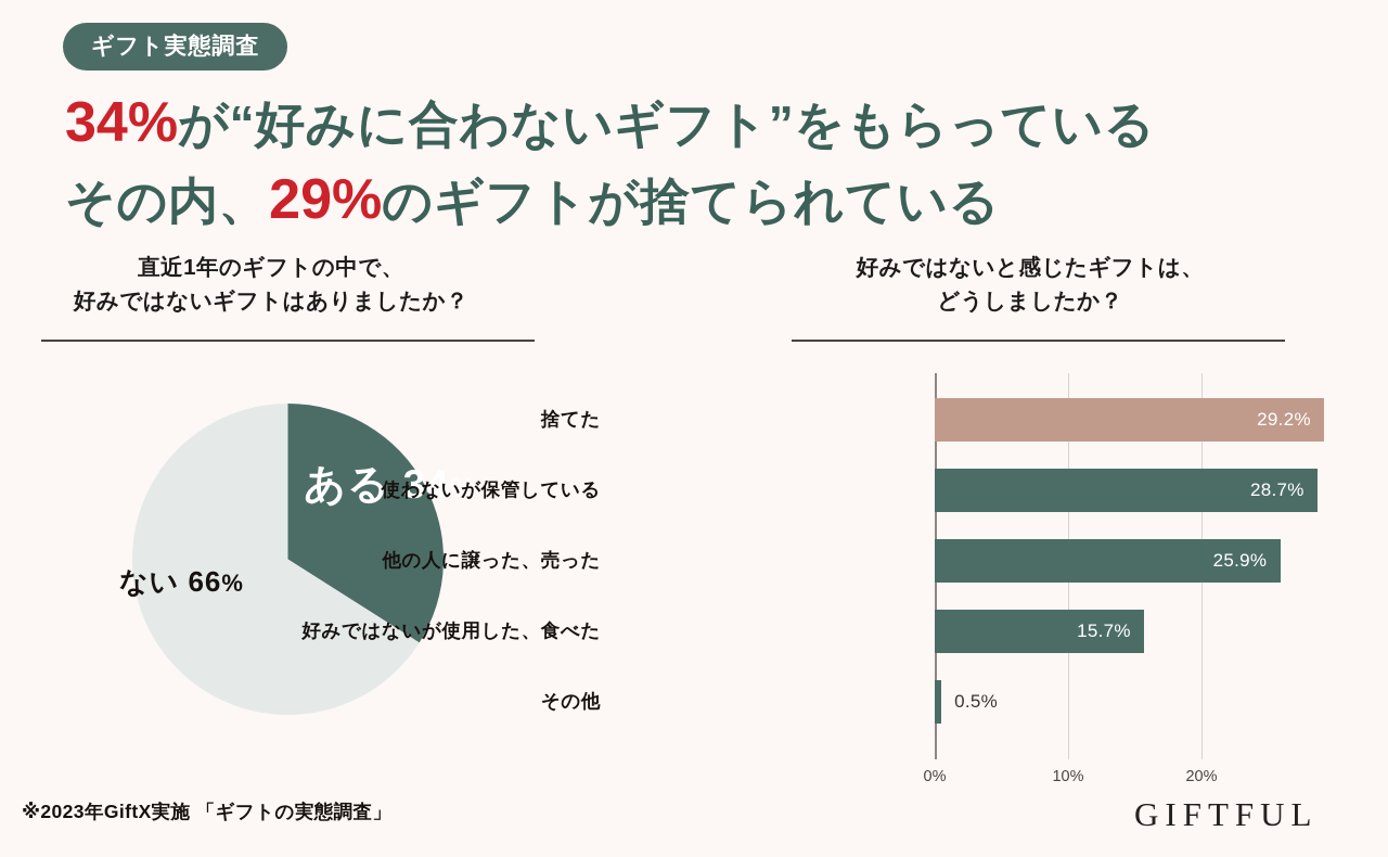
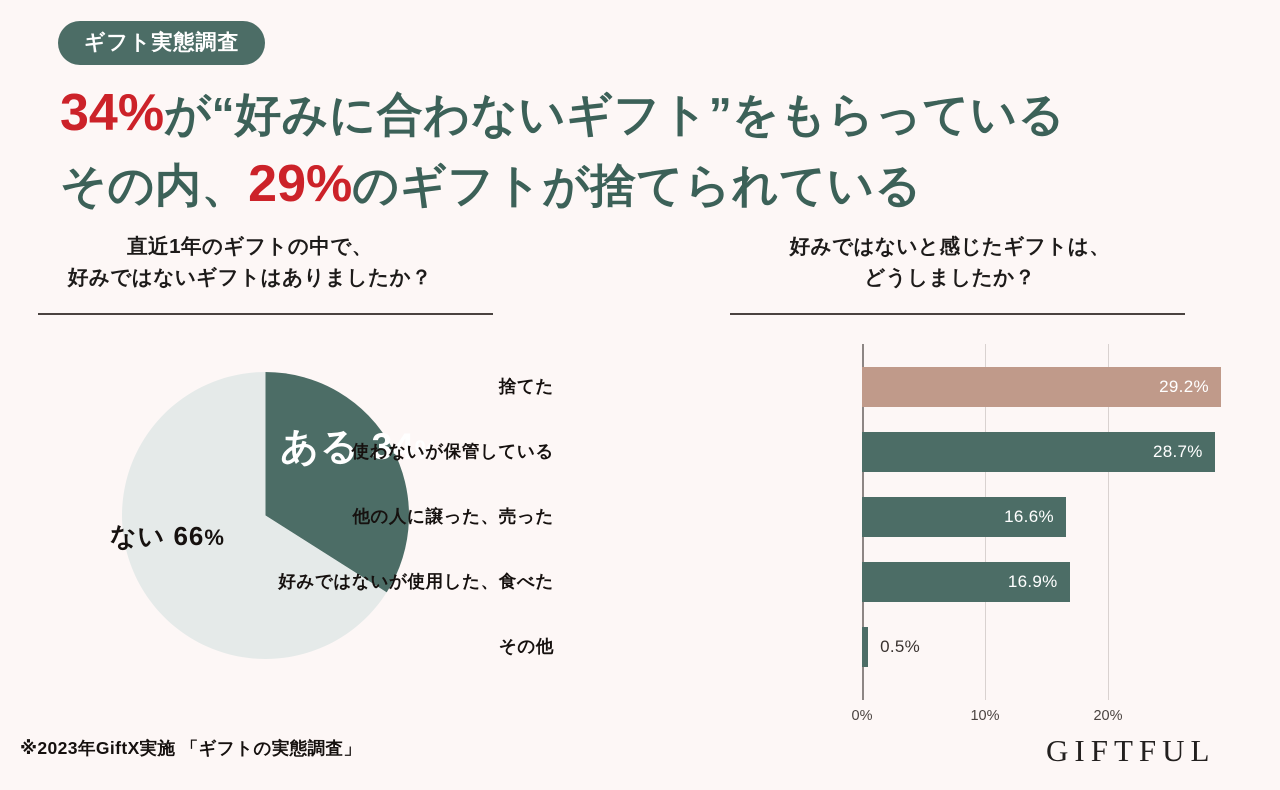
好みではないと感じたギフトは、どうしましたか？/他の人に譲った、売った: 25.9% -> 16.6%
好みではないと感じたギフトは、どうしましたか？/好みではないが使用した、食べた: 15.7% -> 16.9%
